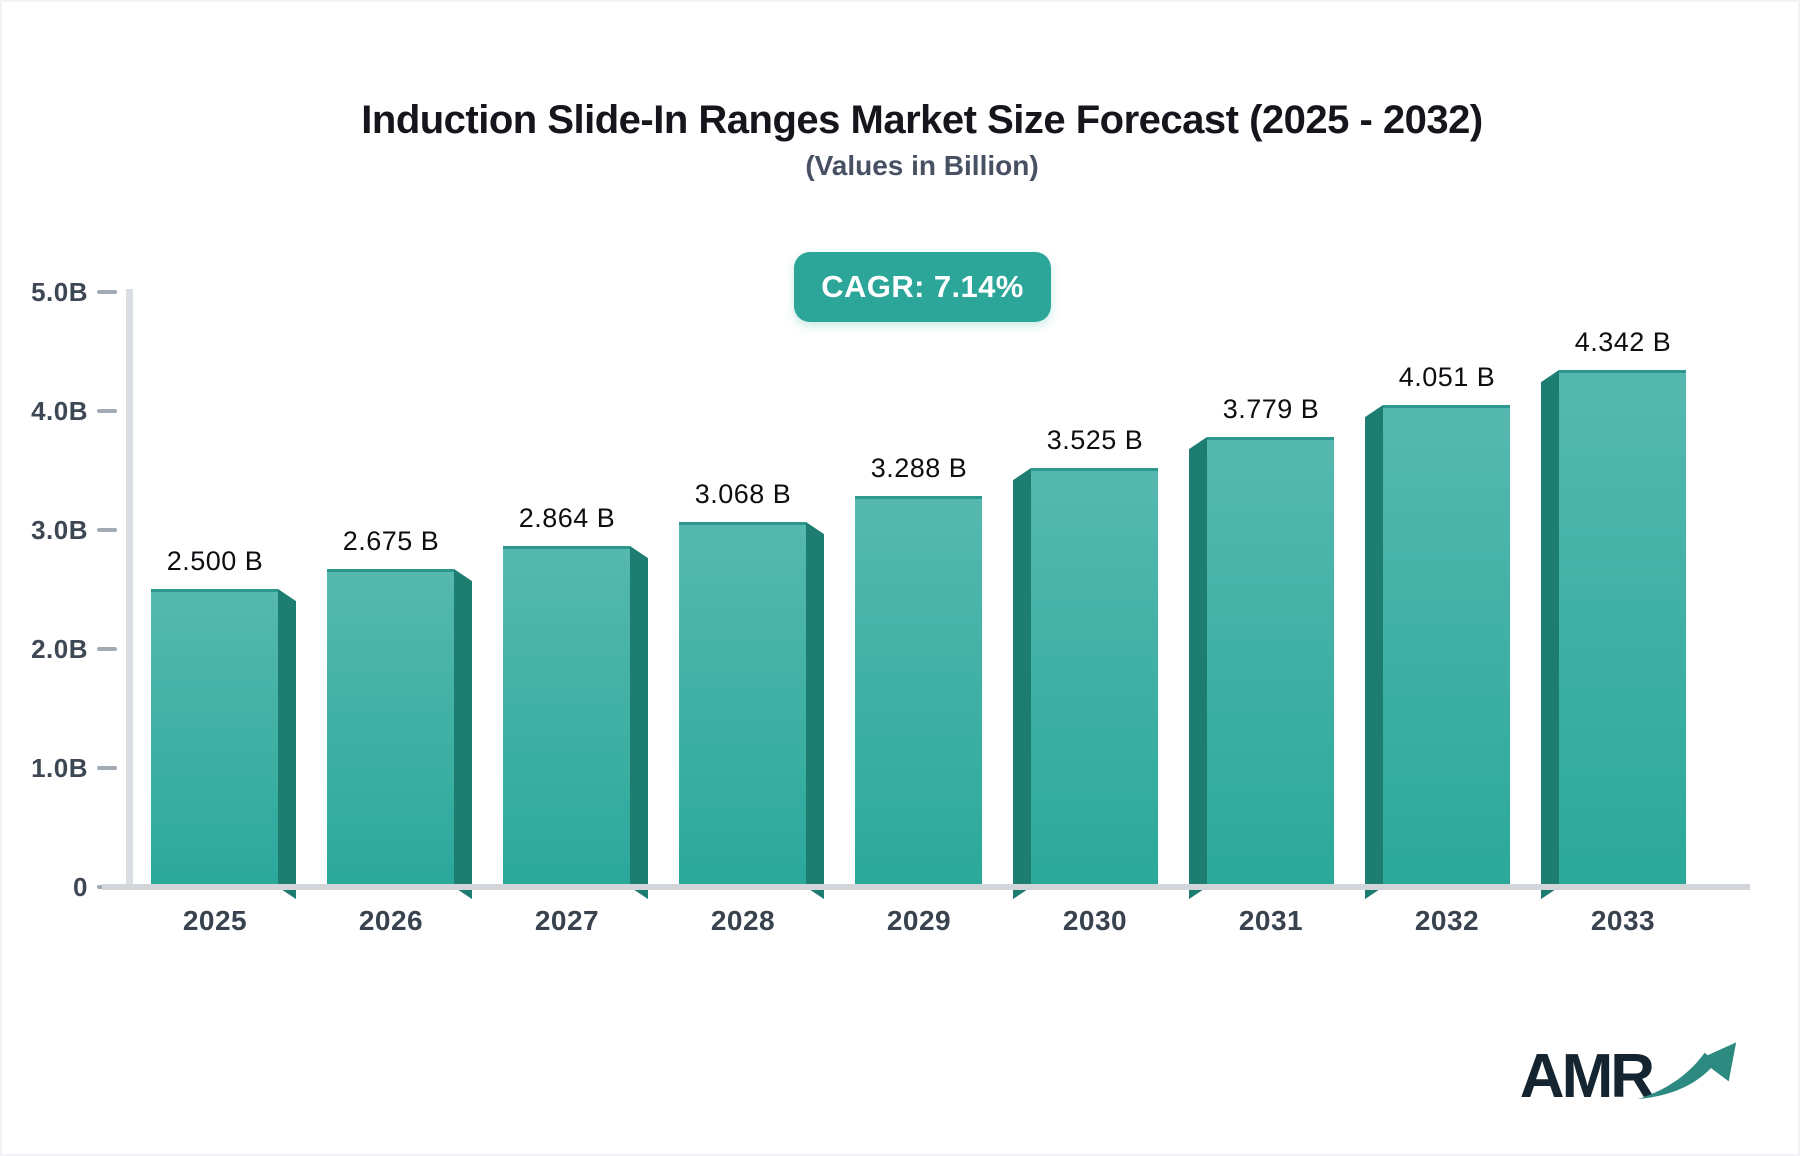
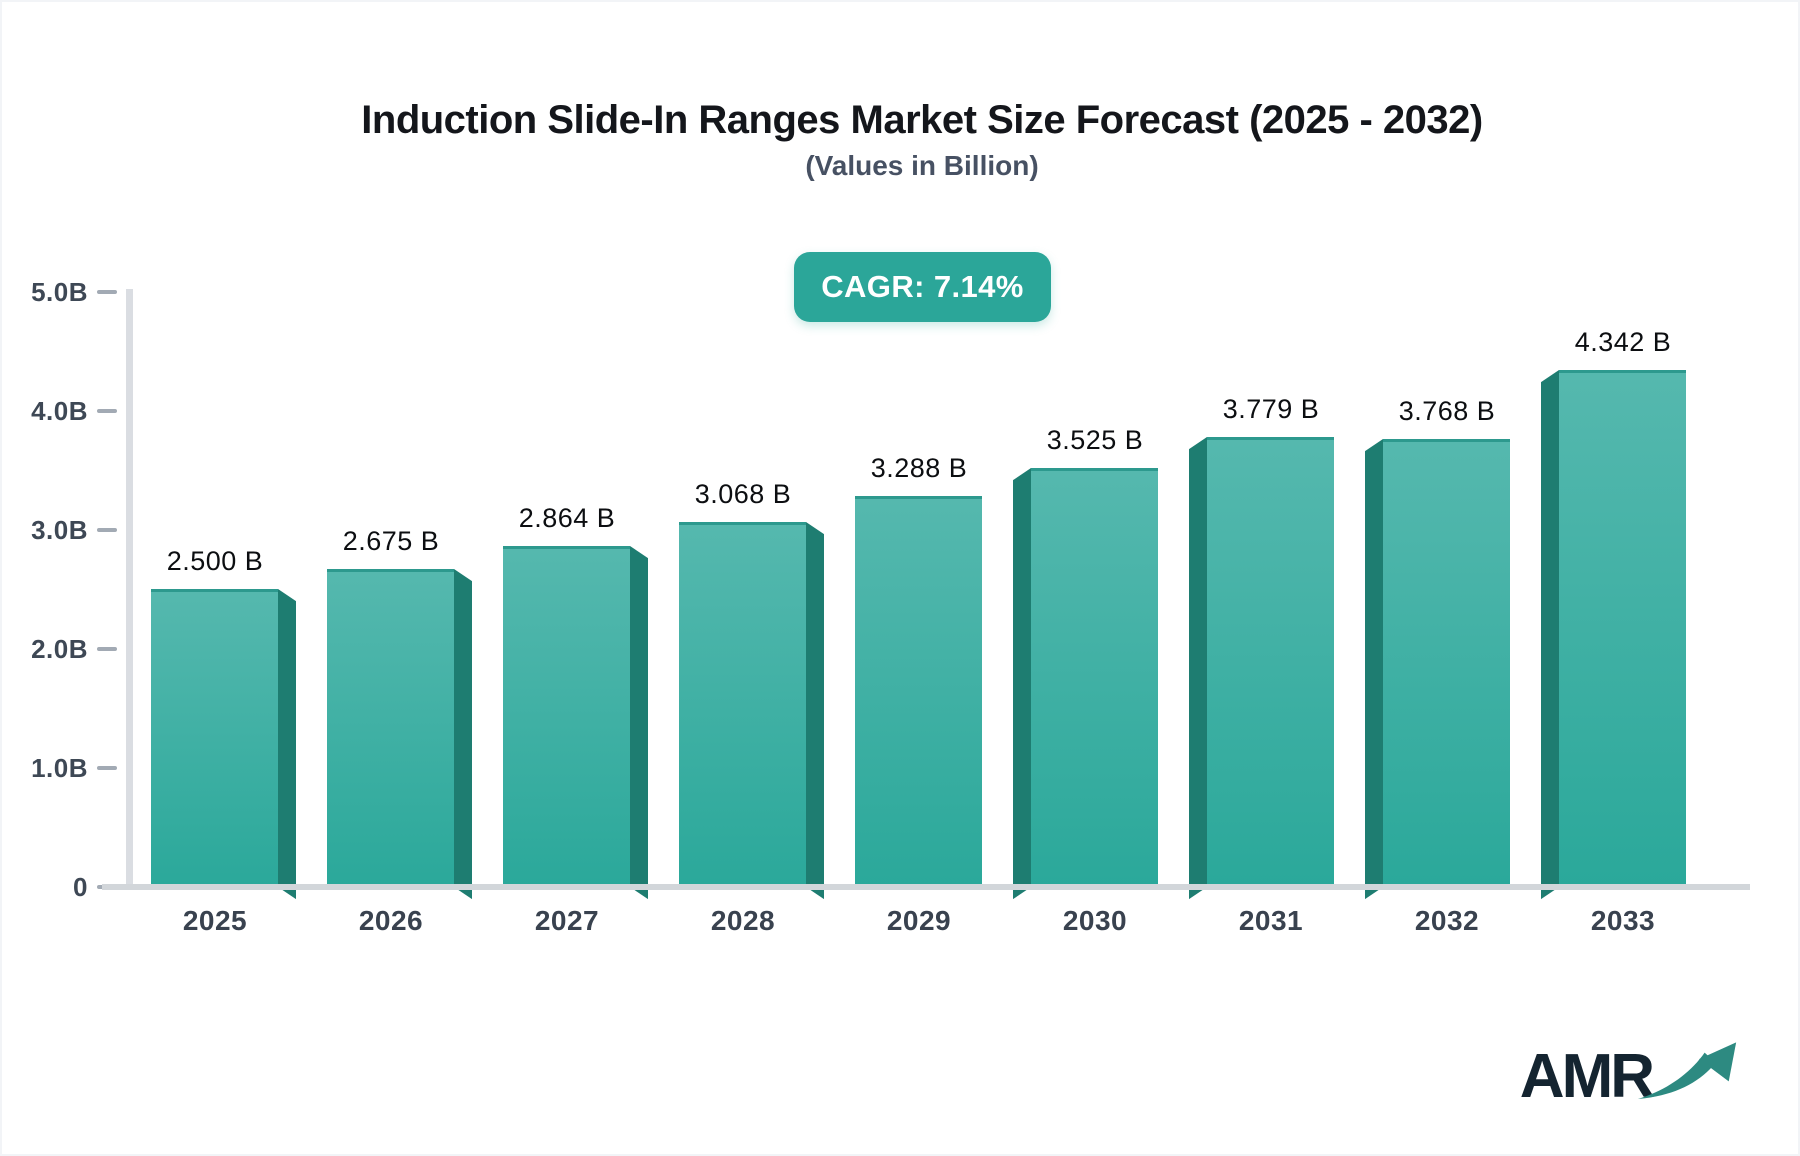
2032: 4.051 -> 3.768
